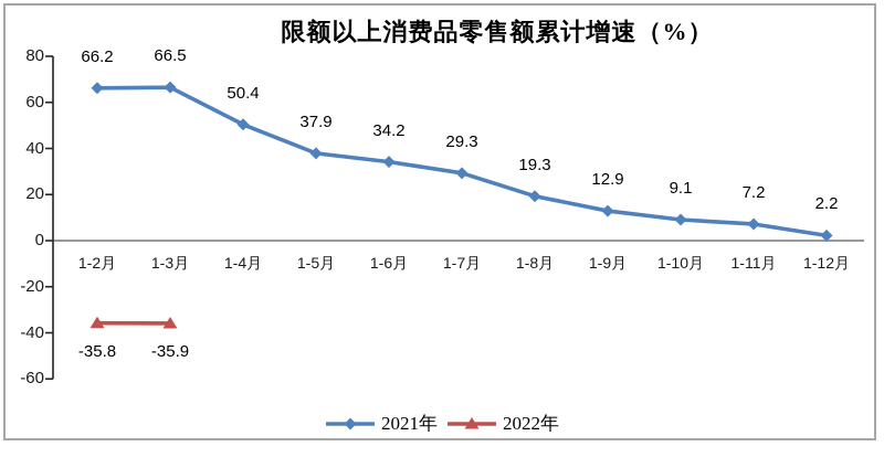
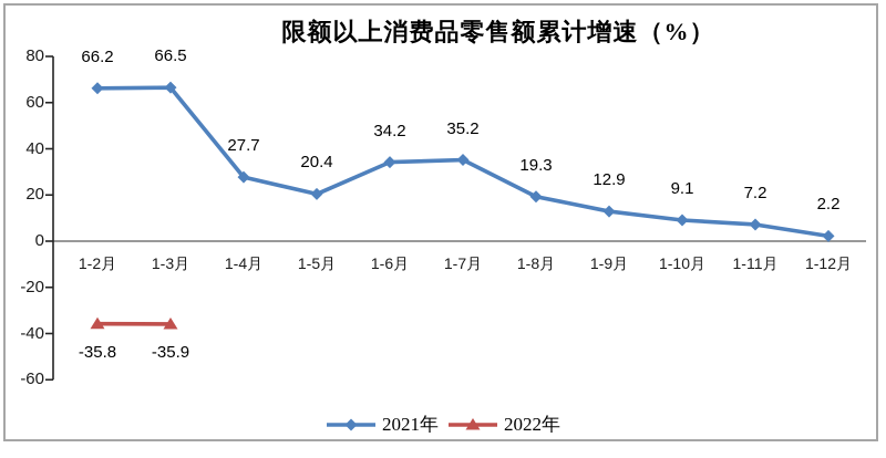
2021年/1-4月: 50.4 -> 27.7
2021年/1-5月: 37.9 -> 20.4
2021年/1-7月: 29.3 -> 35.2
